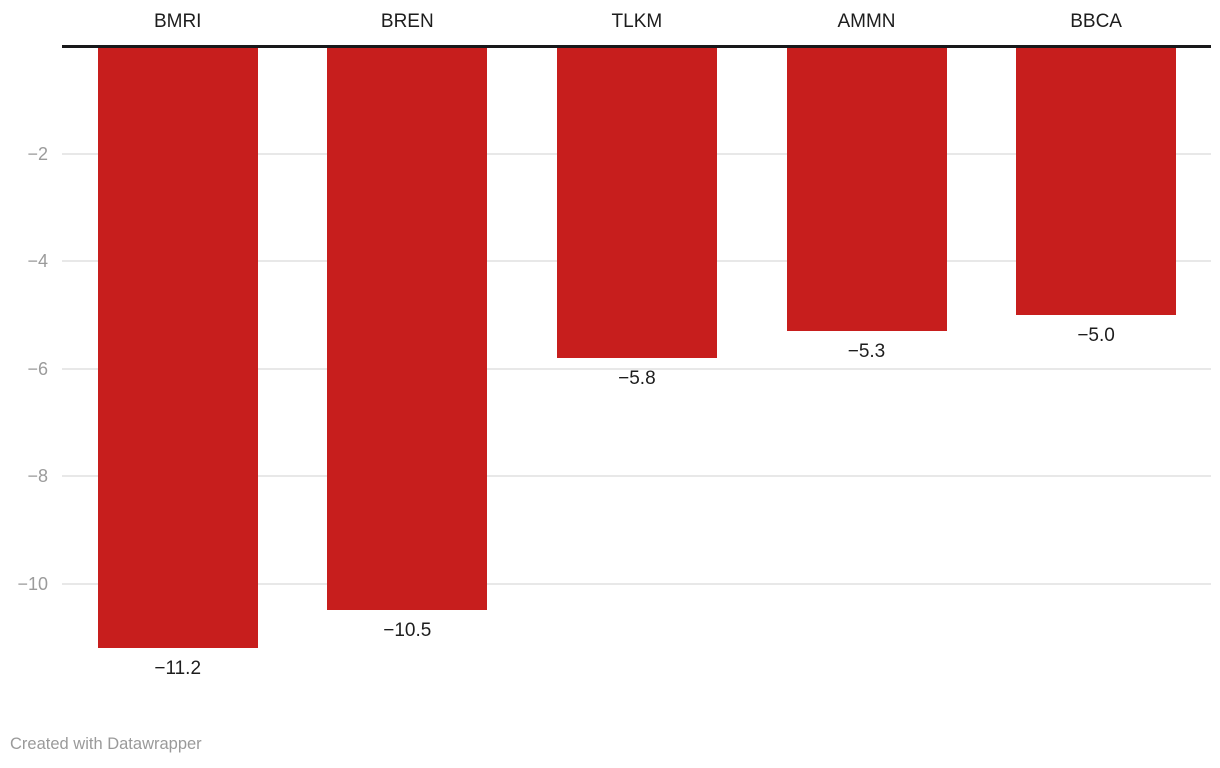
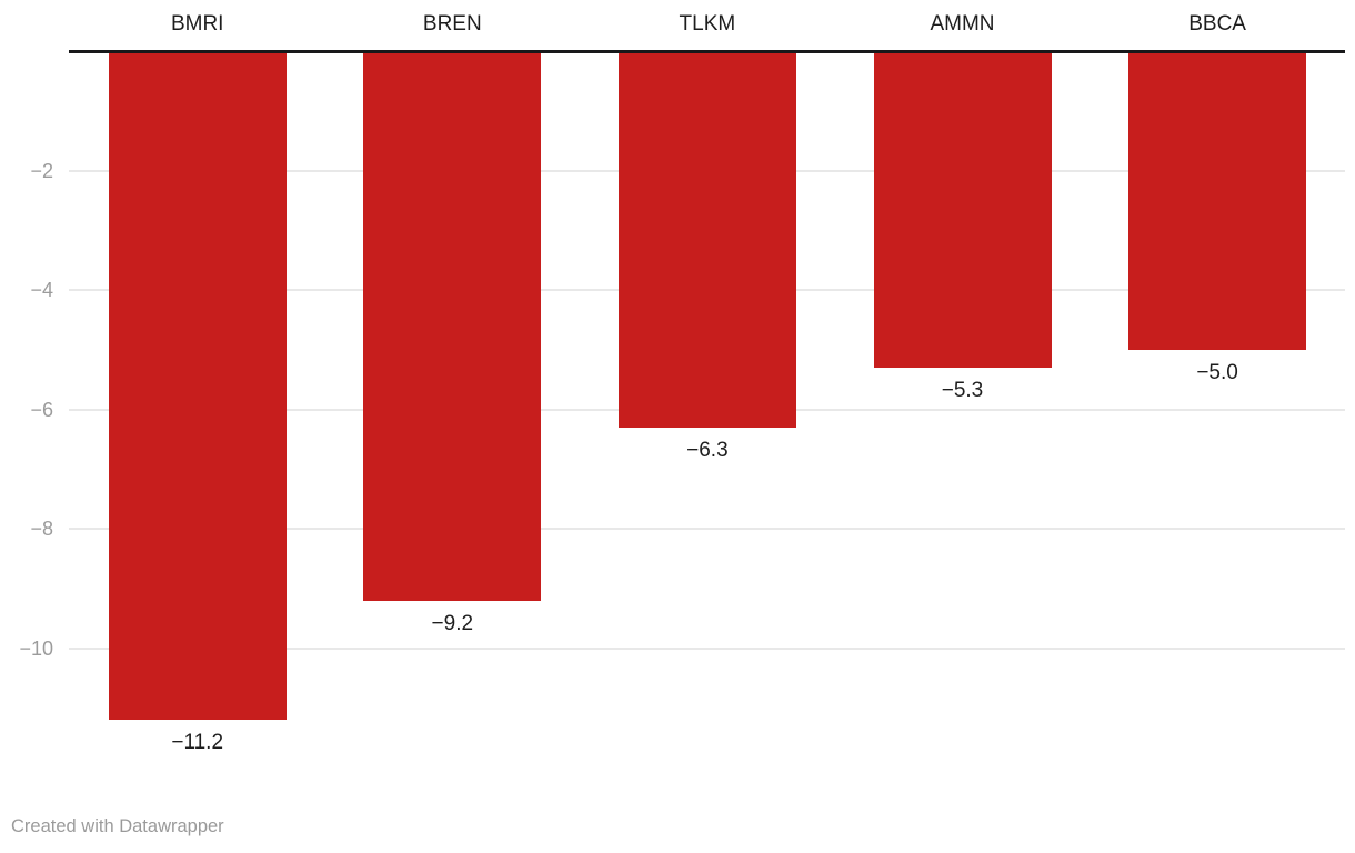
BREN: −10.5 -> −9.2
TLKM: −5.8 -> −6.3
